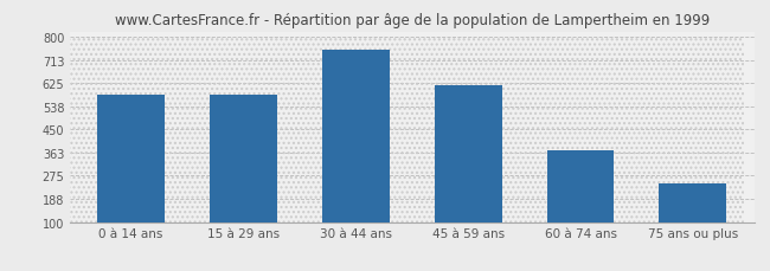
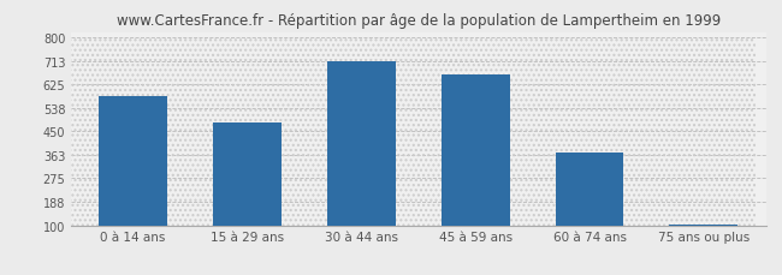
15 à 29 ans: 580 -> 484
30 à 44 ans: 750 -> 713
45 à 59 ans: 615 -> 663
75 ans ou plus: 245 -> 102
